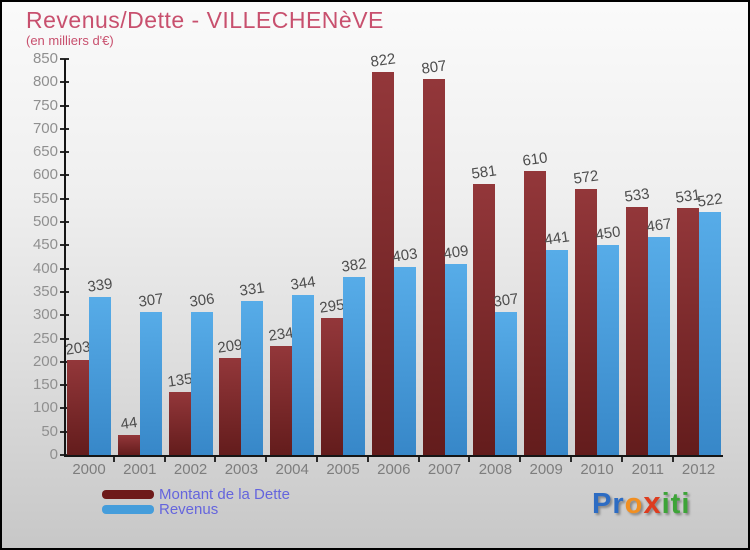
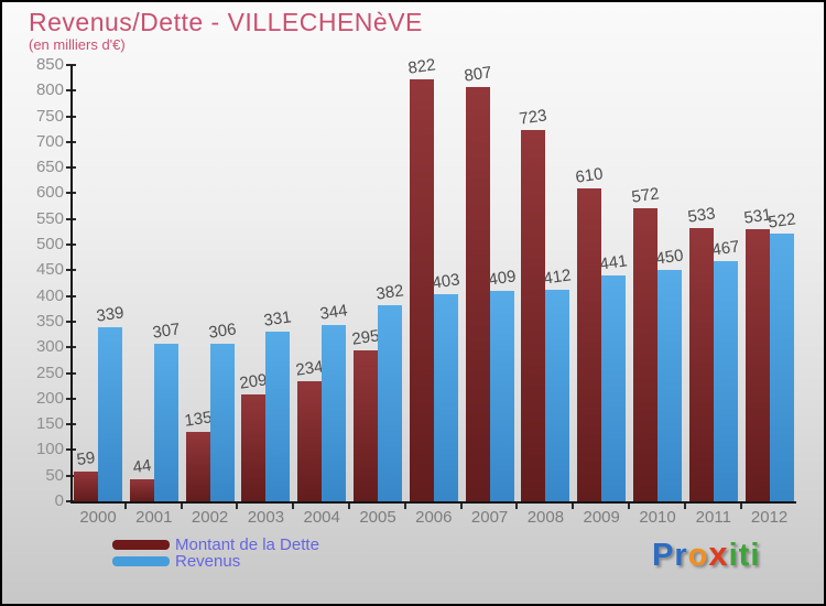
Montant de la Dette/2000: 203 -> 59
Montant de la Dette/2008: 581 -> 723
Revenus/2008: 307 -> 412
